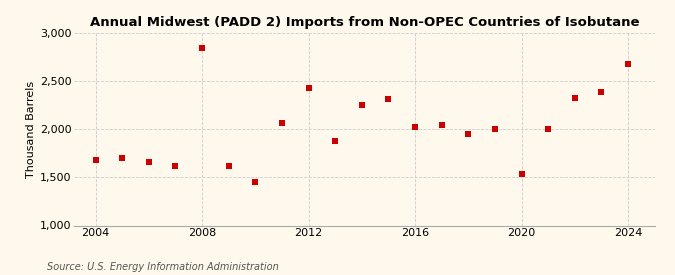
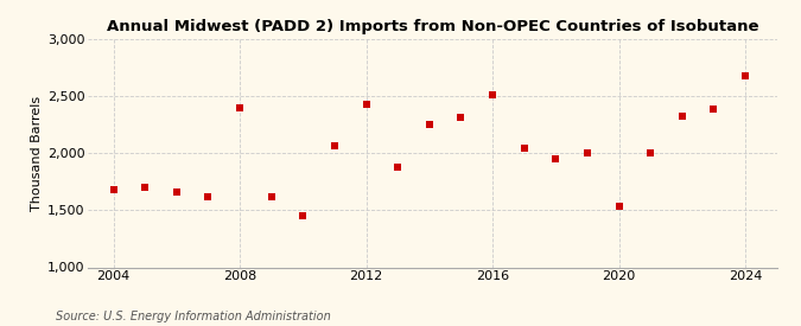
2008: 2,840 -> 2,400
2016: 2,020 -> 2,510
